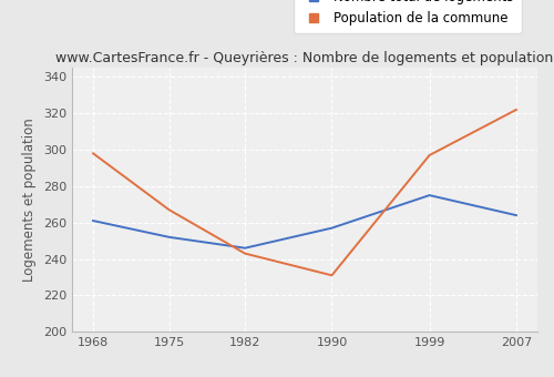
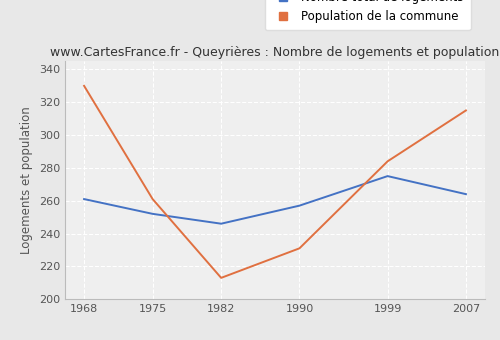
Population de la commune/1968: 298 -> 330
Population de la commune/1975: 267 -> 261
Population de la commune/1982: 243 -> 213
Population de la commune/1999: 297 -> 284
Population de la commune/2007: 322 -> 315
